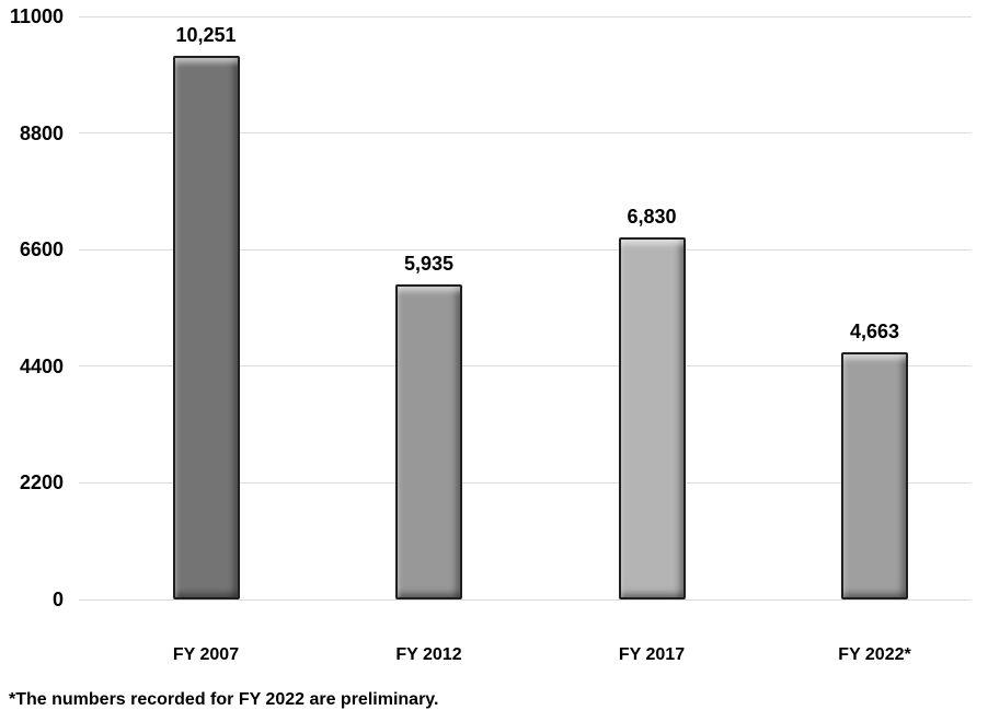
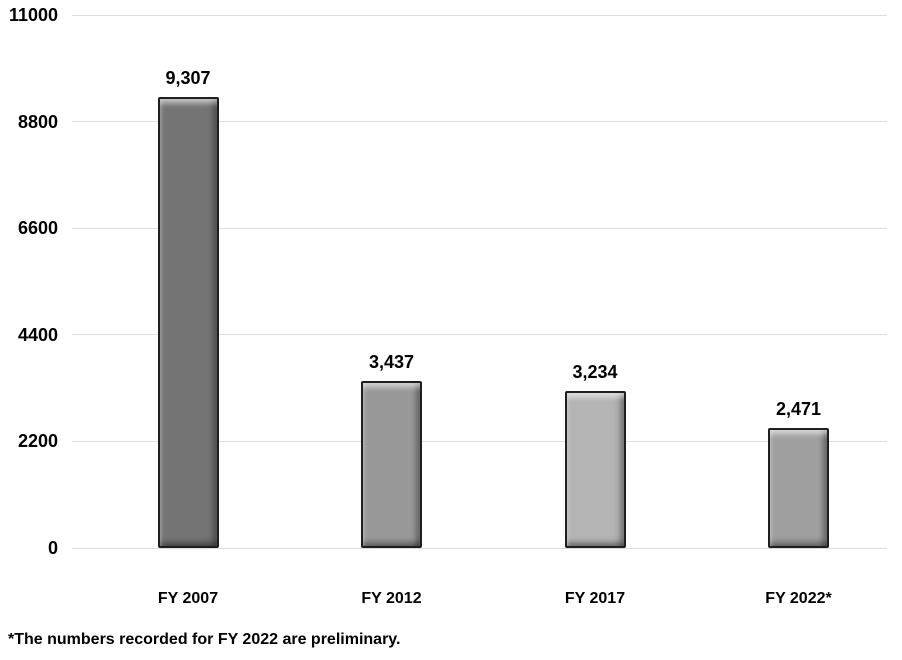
FY 2007: 10,251 -> 9,307
FY 2012: 5,935 -> 3,437
FY 2017: 6,830 -> 3,234
FY 2022*: 4,663 -> 2,471
